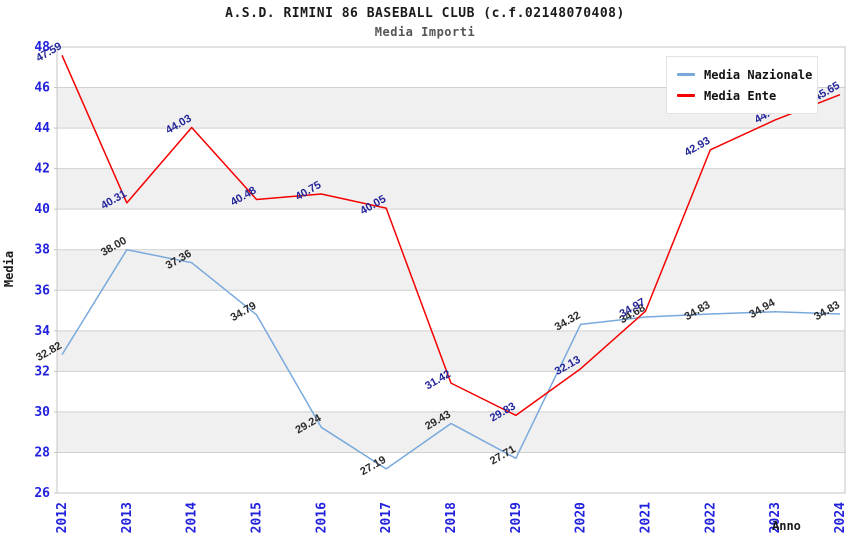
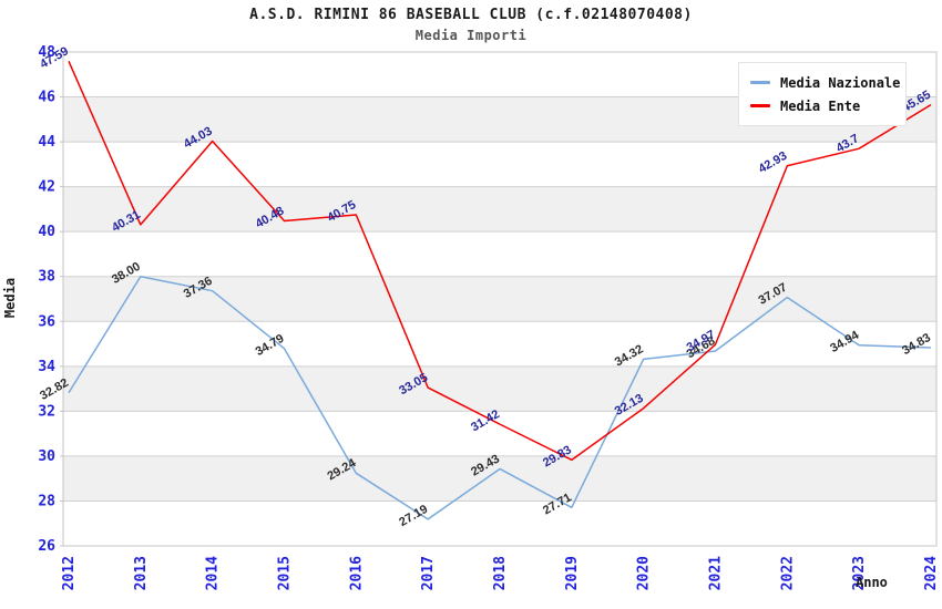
Media Ente/2017: 40.05 -> 33.05
Media Nazionale/2022: 34.83 -> 37.07
Media Ente/2023: 44.4 -> 43.7
